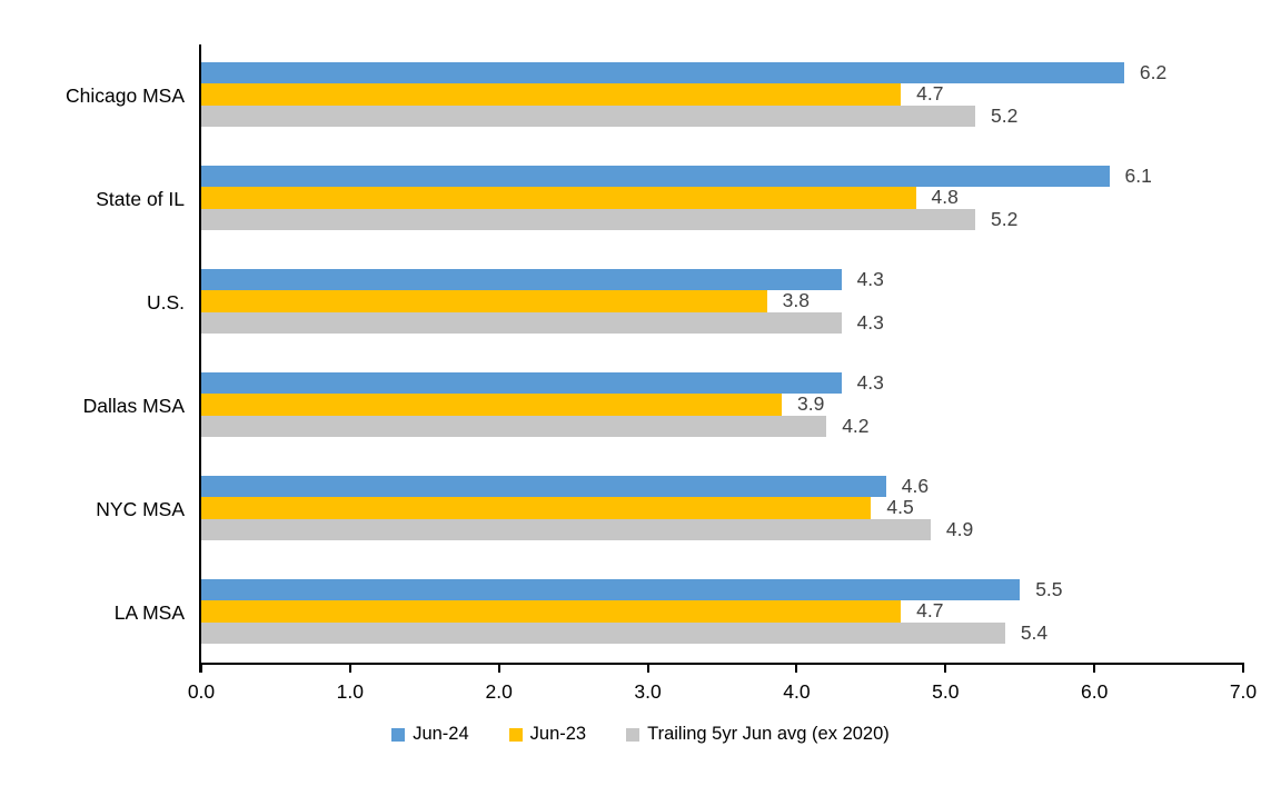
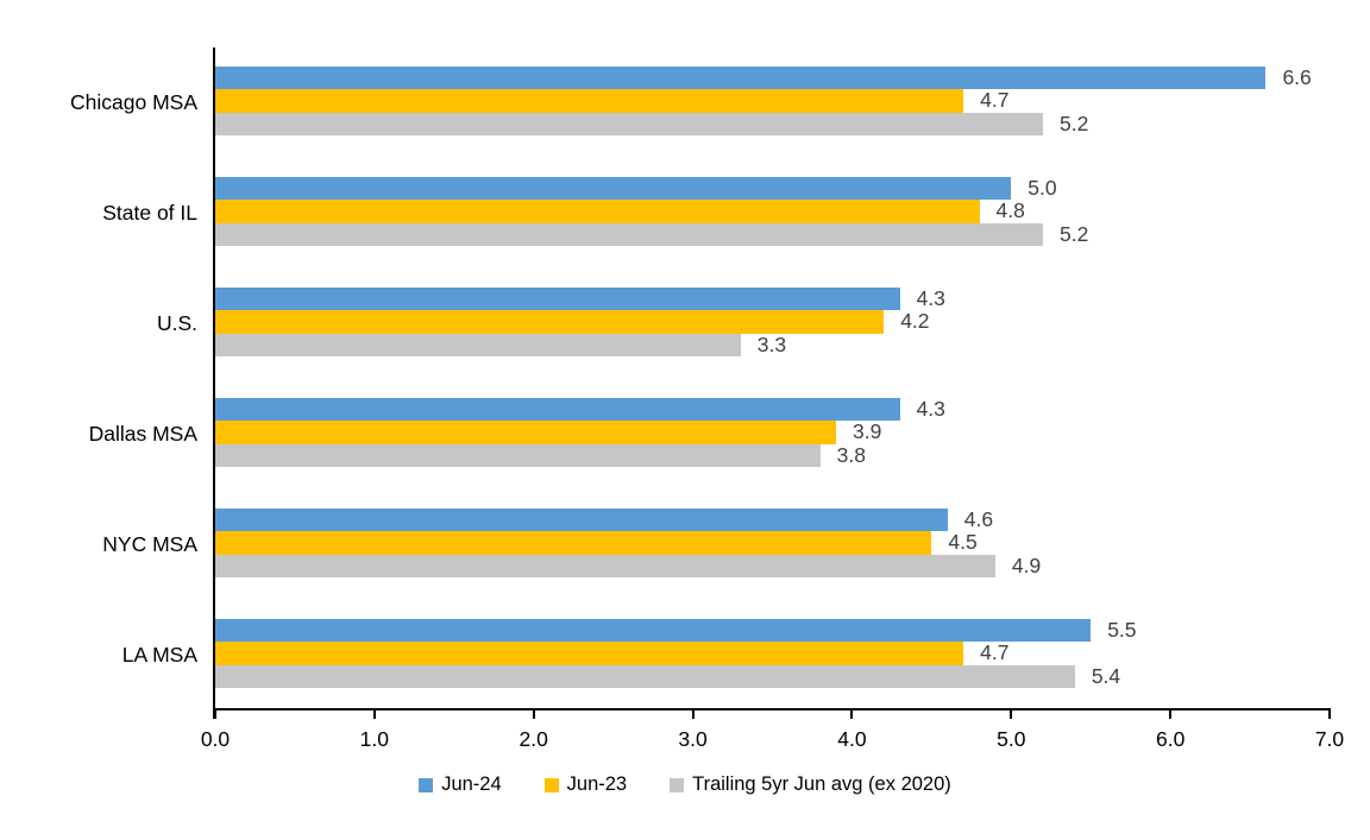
Jun-24/Chicago MSA: 6.2 -> 6.6
Jun-24/State of IL: 6.1 -> 5.0
Jun-23/U.S.: 3.8 -> 4.2
Trailing 5yr Jun avg (ex 2020)/U.S.: 4.3 -> 3.3
Trailing 5yr Jun avg (ex 2020)/Dallas MSA: 4.2 -> 3.8
